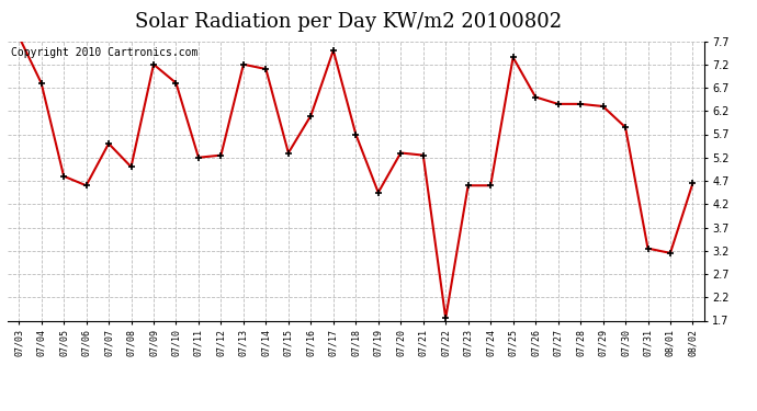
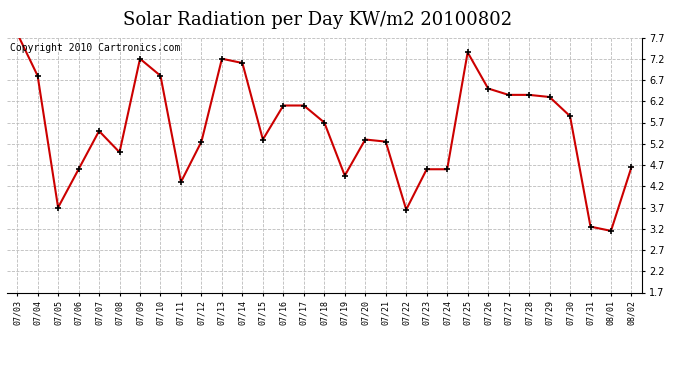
07/05: 4.80 -> 3.70
07/11: 5.20 -> 4.30
07/17: 7.50 -> 6.10
07/22: 1.75 -> 3.65
